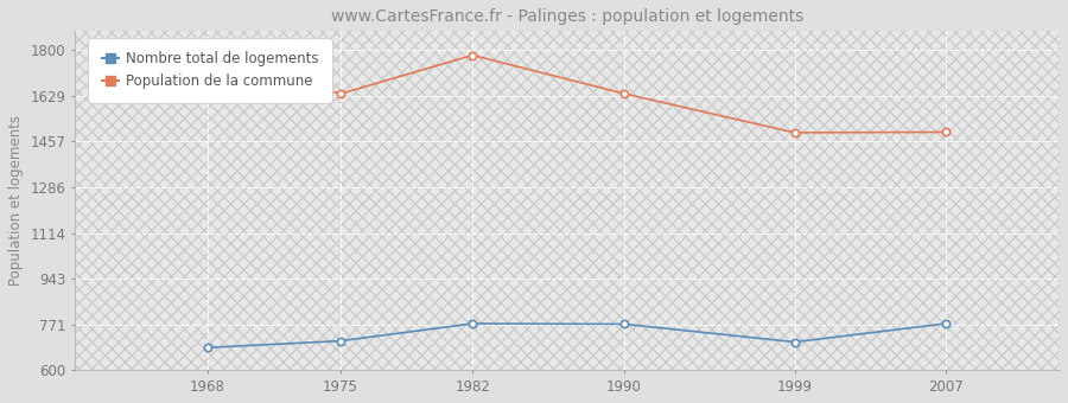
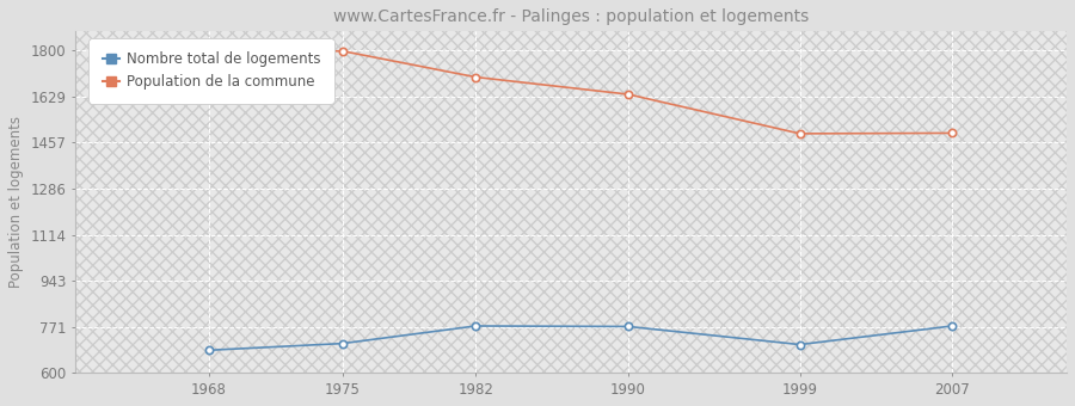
Population de la commune/1975: 1635 -> 1797
Population de la commune/1982: 1780 -> 1700
